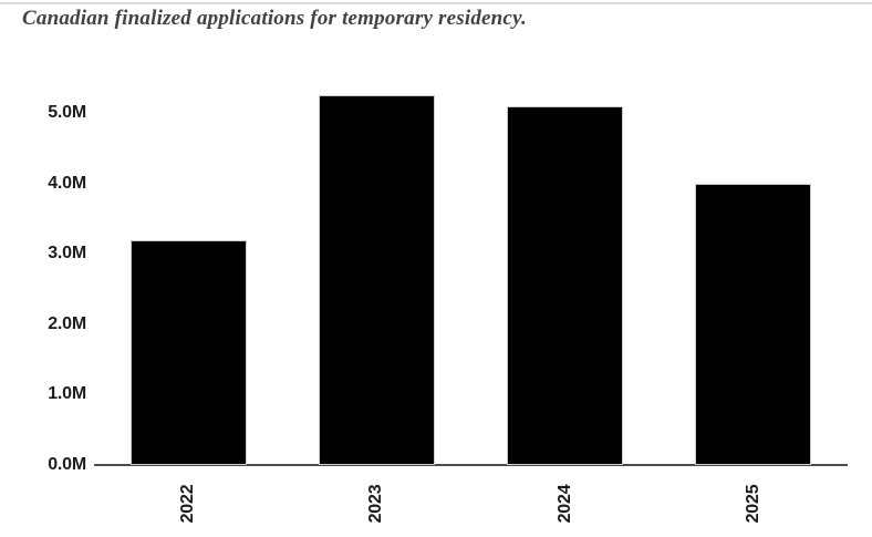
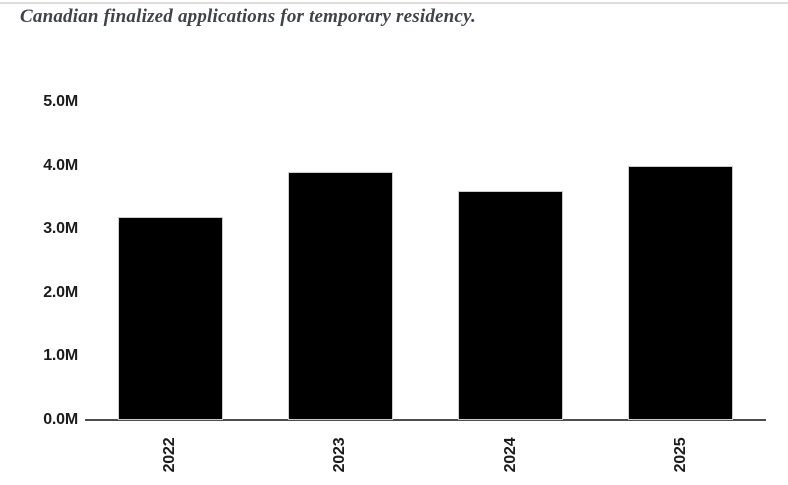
2023: 5.2M -> 3.9M
2024: 5.1M -> 3.6M
